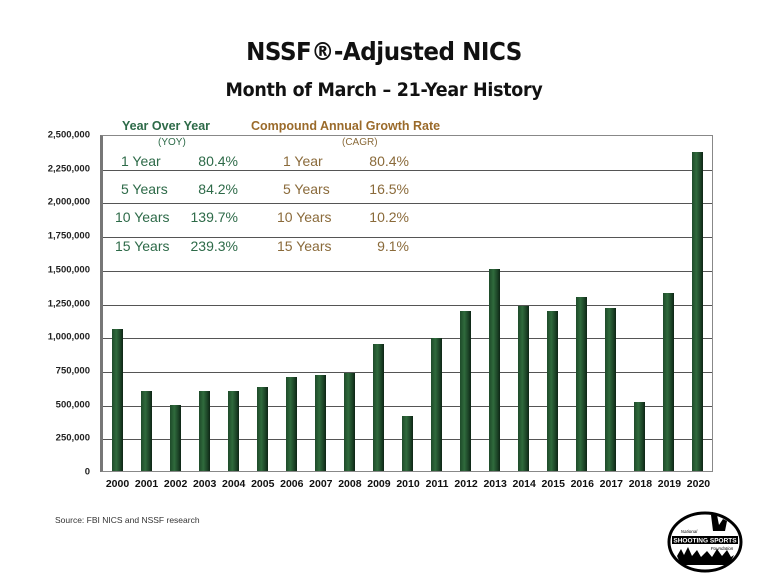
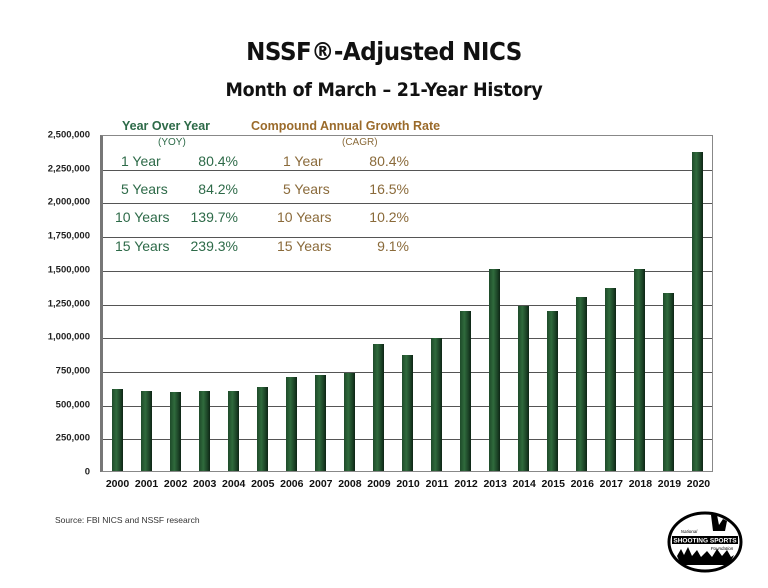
2000: 1050000 -> 610000
2002: 490000 -> 580000
2010: 410000 -> 860000
2017: 1210000 -> 1360000
2018: 510000 -> 1500000
